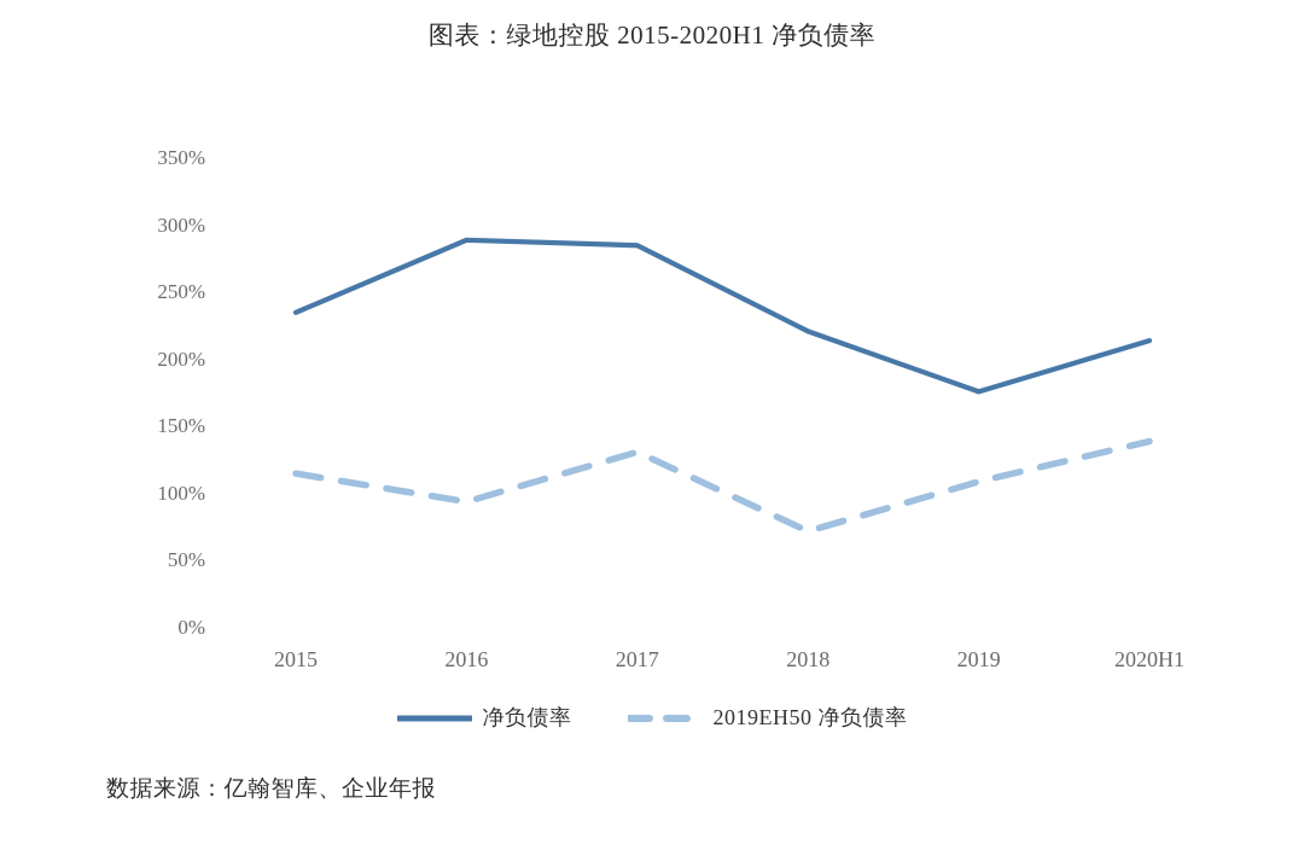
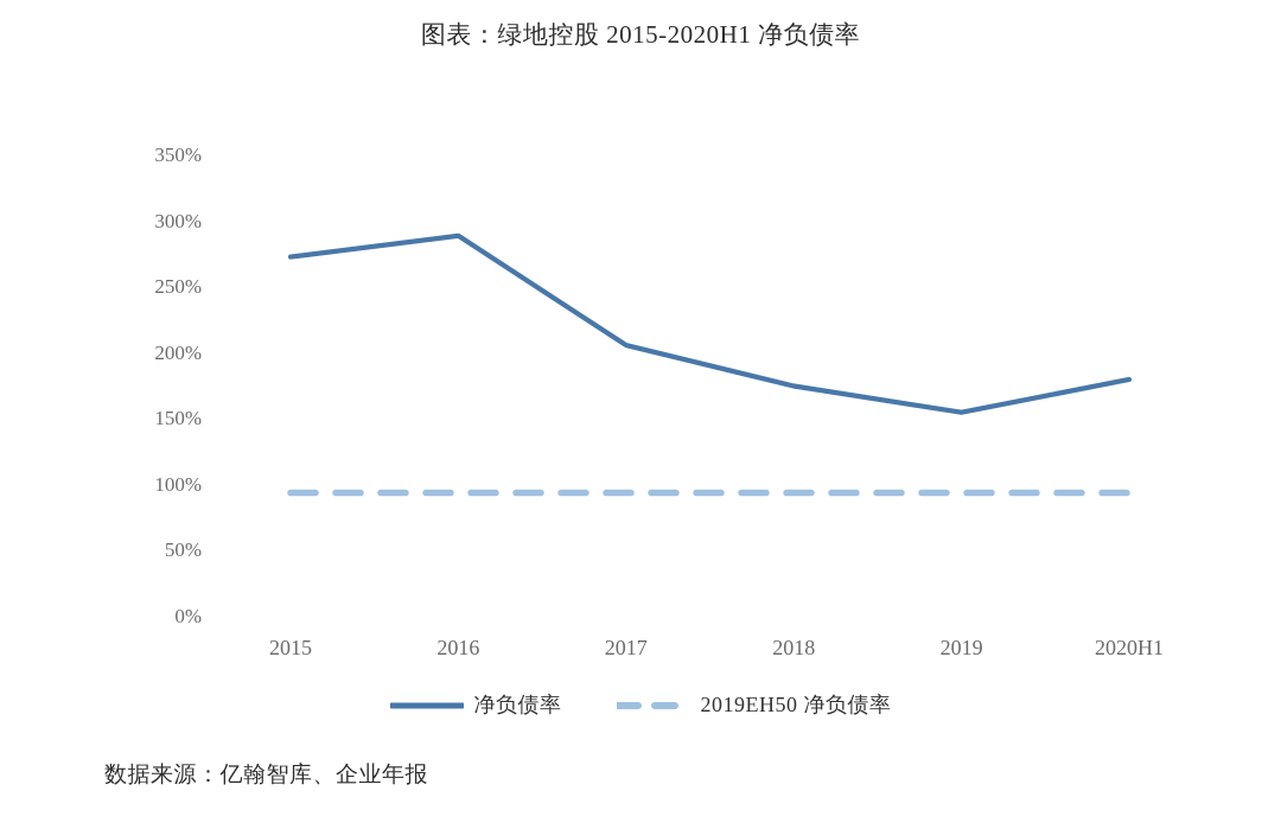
净负债率/2015: 235% -> 273%
2019EH50 净负债率/2015: 115% -> 94%
净负债率/2017: 285% -> 206%
2019EH50 净负债率/2017: 131% -> 94%
净负债率/2018: 221% -> 175%
2019EH50 净负债率/2018: 72% -> 94%
净负债率/2019: 176% -> 155%
2019EH50 净负债率/2019: 109% -> 94%
净负债率/2020H1: 214% -> 180%
2019EH50 净负债率/2020H1: 139% -> 94%
